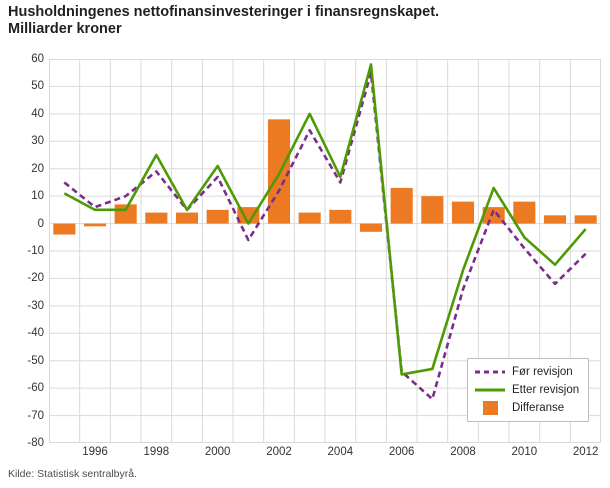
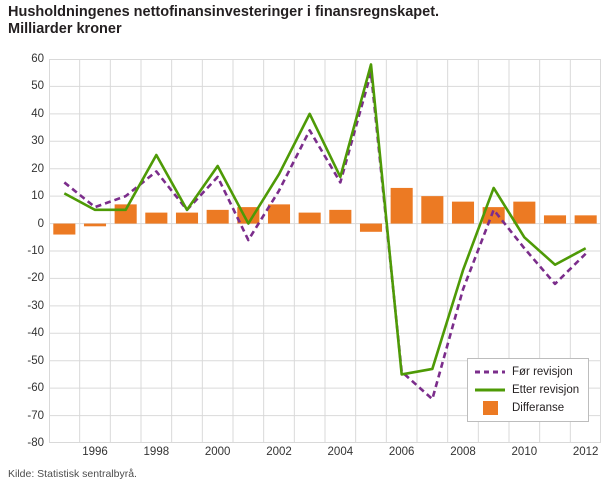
Differanse/2002: 38 -> 7
Etter revisjon/2012: -2 -> -9
